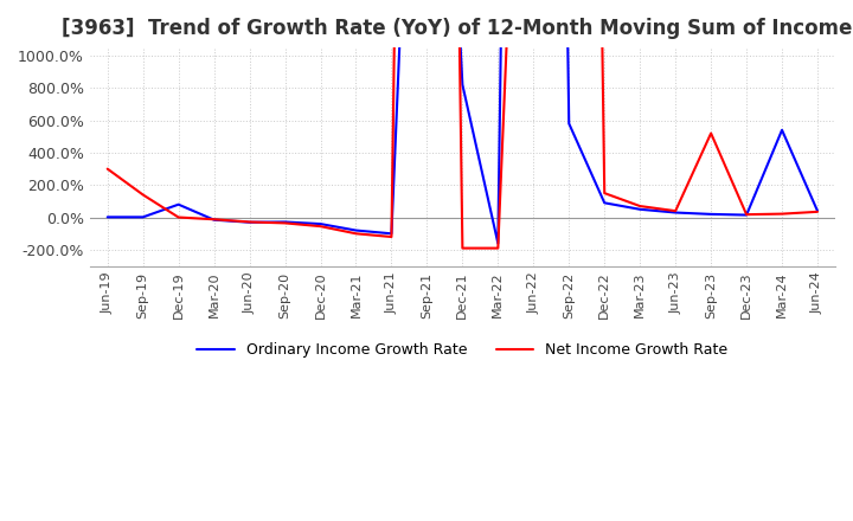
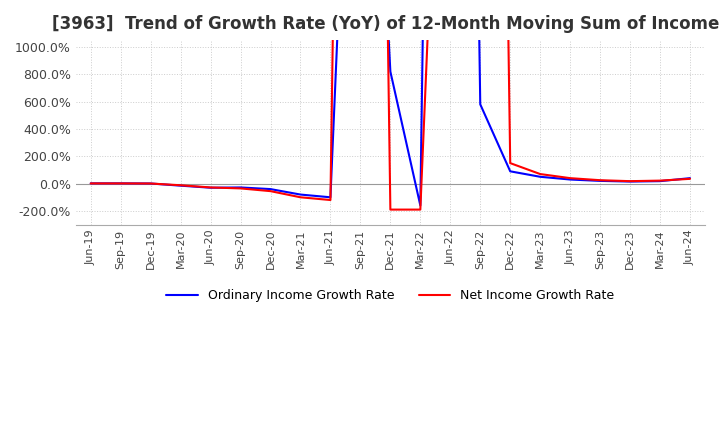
Net Income Growth Rate/Jun-19: 300% -> 0%
Net Income Growth Rate/Sep-19: 140% -> 0%
Ordinary Income Growth Rate/Dec-19: 80% -> 0%
Net Income Growth Rate/Sep-23: 520% -> 20%
Ordinary Income Growth Rate/Mar-24: 540% -> 20%
